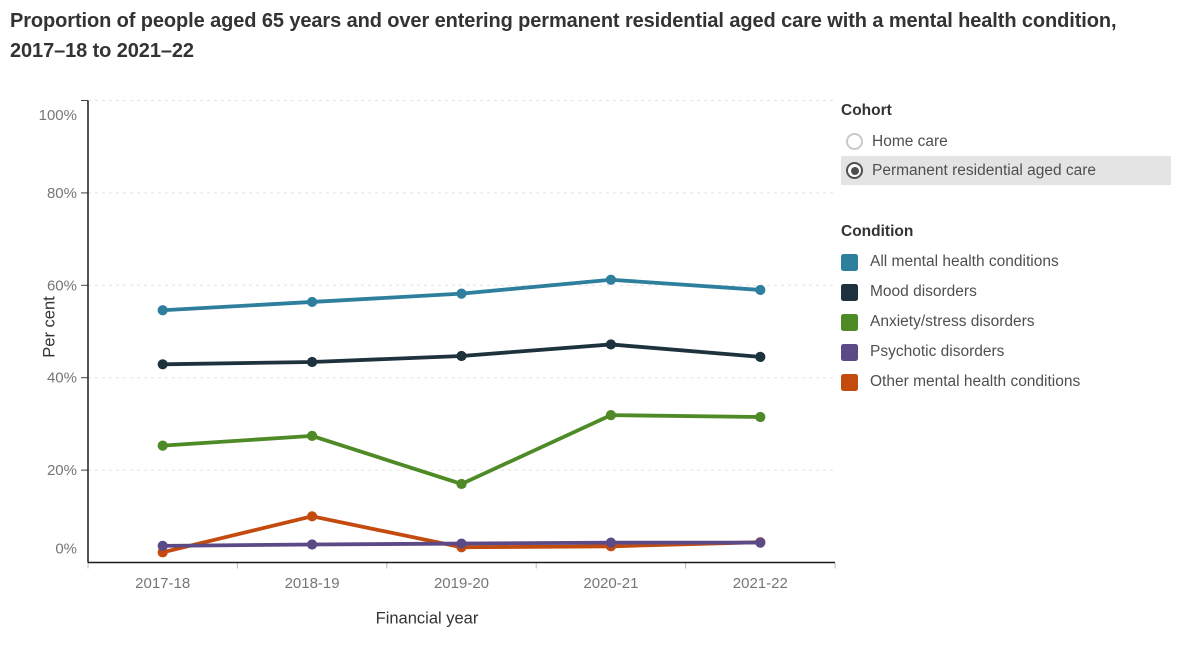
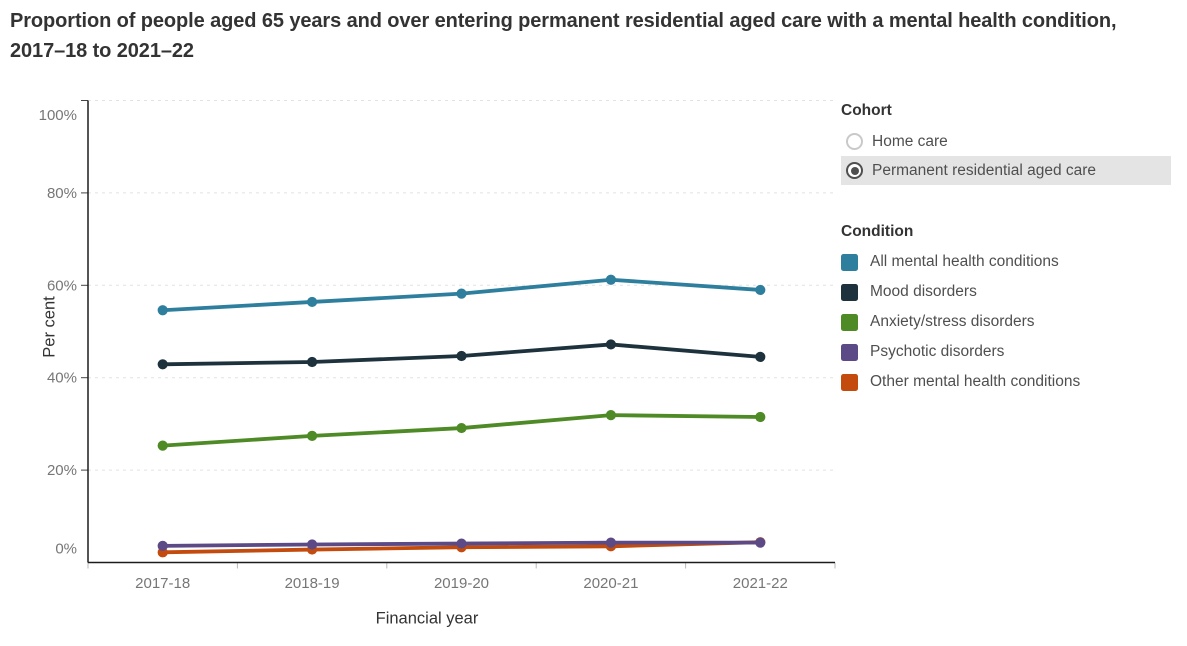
Other mental health conditions/2018-19: 10% -> 3%
Anxiety/stress disorders/2019-20: 17% -> 29%
